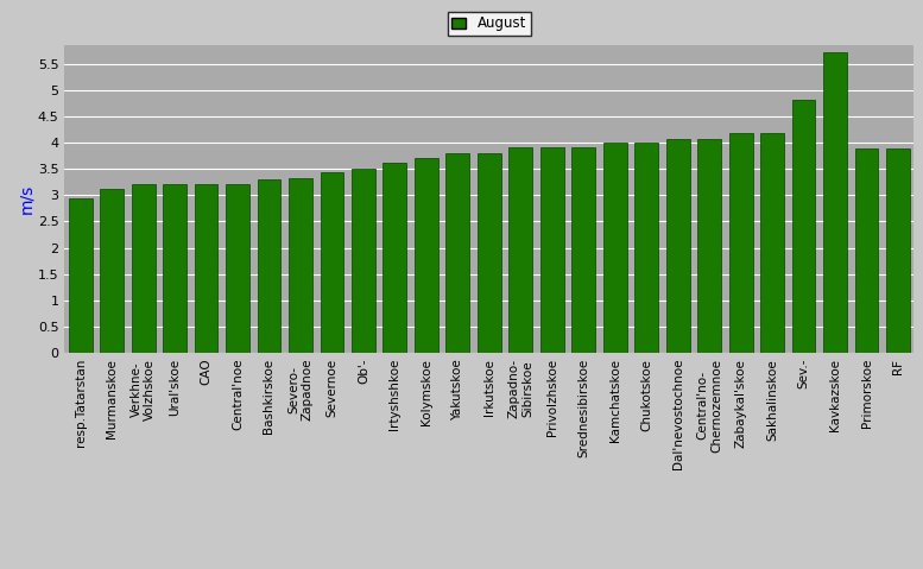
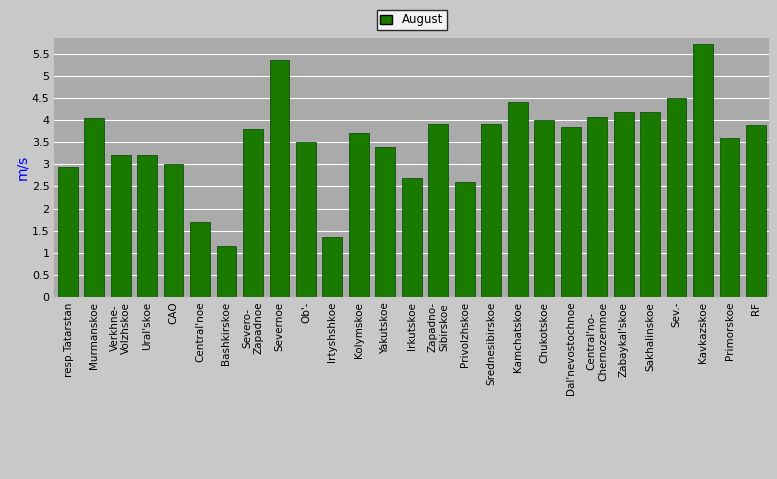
Murmanskoe: 3.11 -> 4.05
CAO: 3.22 -> 3.00
Central'noe: 3.22 -> 1.70
Bashkirskoe: 3.30 -> 1.15
Severo- Zapadnoe: 3.33 -> 3.80
Severnoe: 3.43 -> 5.35
Irtyshshkoe: 3.62 -> 1.35
Yakutskoe: 3.80 -> 3.40
Irkutskoe: 3.80 -> 2.70
Privolzhskoe: 3.92 -> 2.60
Kamchatskoe: 4.00 -> 4.40
Dal'nevostochnoe: 4.08 -> 3.85
Sev.-: 4.82 -> 4.50
Primorskoe: 3.90 -> 3.60
